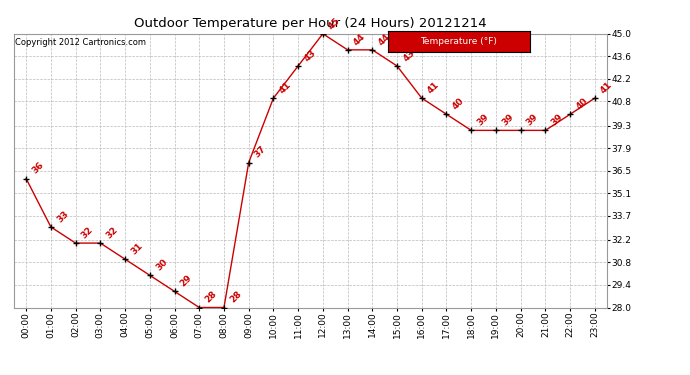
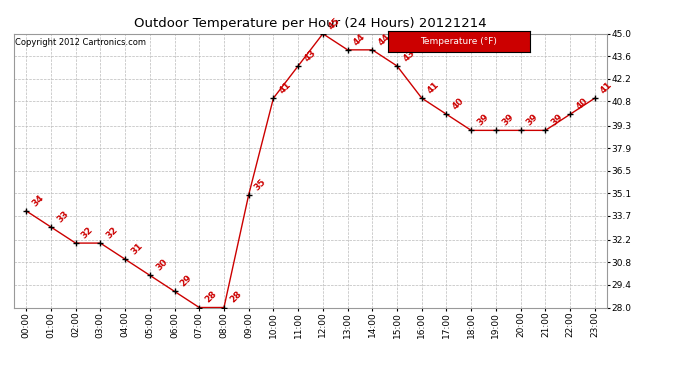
00:00: 36 -> 34
09:00: 37 -> 35
